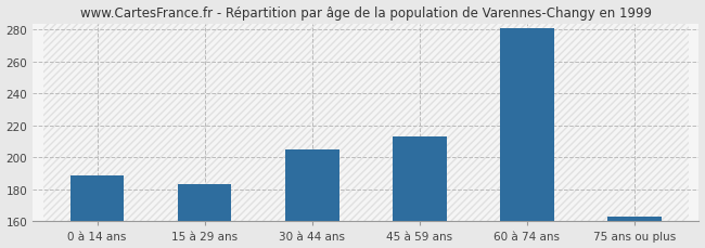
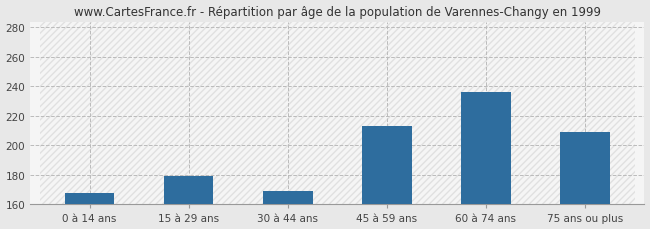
0 à 14 ans: 189 -> 168
15 à 29 ans: 183 -> 179
30 à 44 ans: 205 -> 169
60 à 74 ans: 281 -> 236
75 ans ou plus: 163 -> 209
